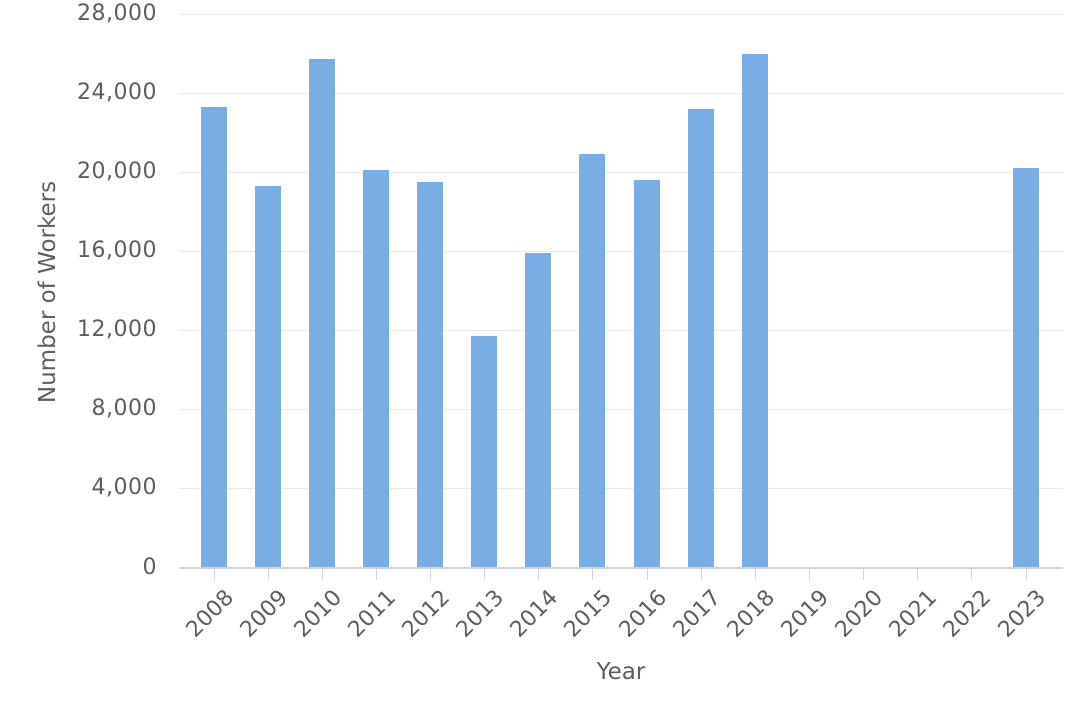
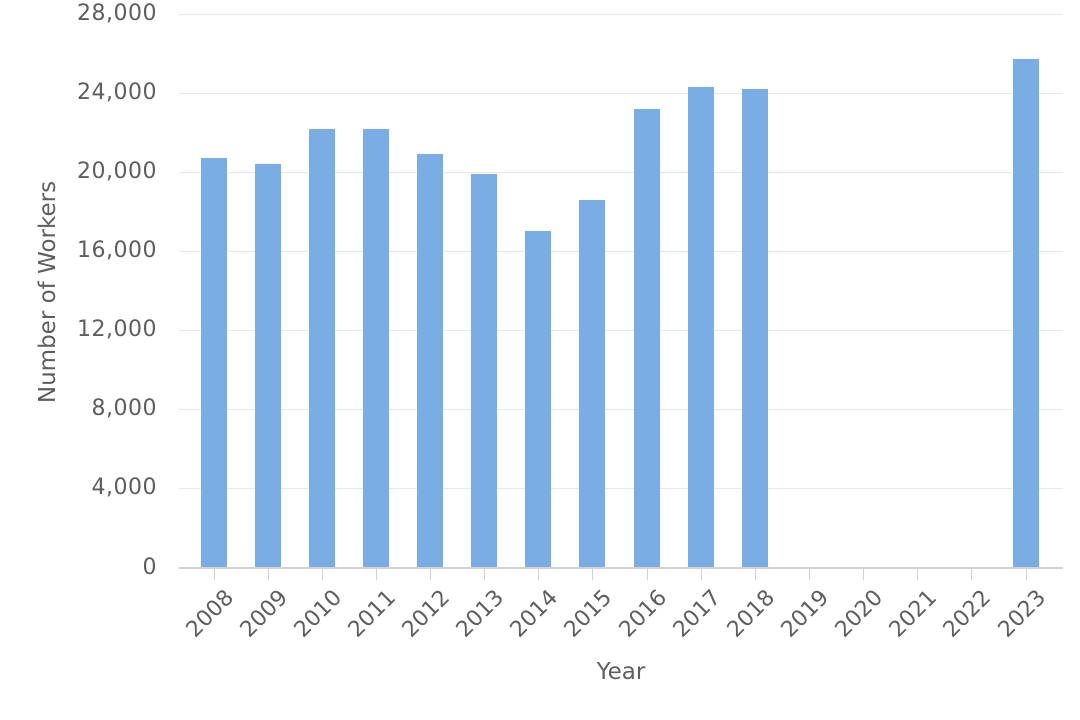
2008: 23300 -> 20700
2009: 19300 -> 20400
2010: 25700 -> 22200
2011: 20100 -> 22200
2012: 19500 -> 20900
2013: 11700 -> 19900
2014: 15900 -> 17000
2015: 20900 -> 18600
2016: 19600 -> 23200
2017: 23200 -> 24300
2018: 26000 -> 24200
2023: 20200 -> 25700
